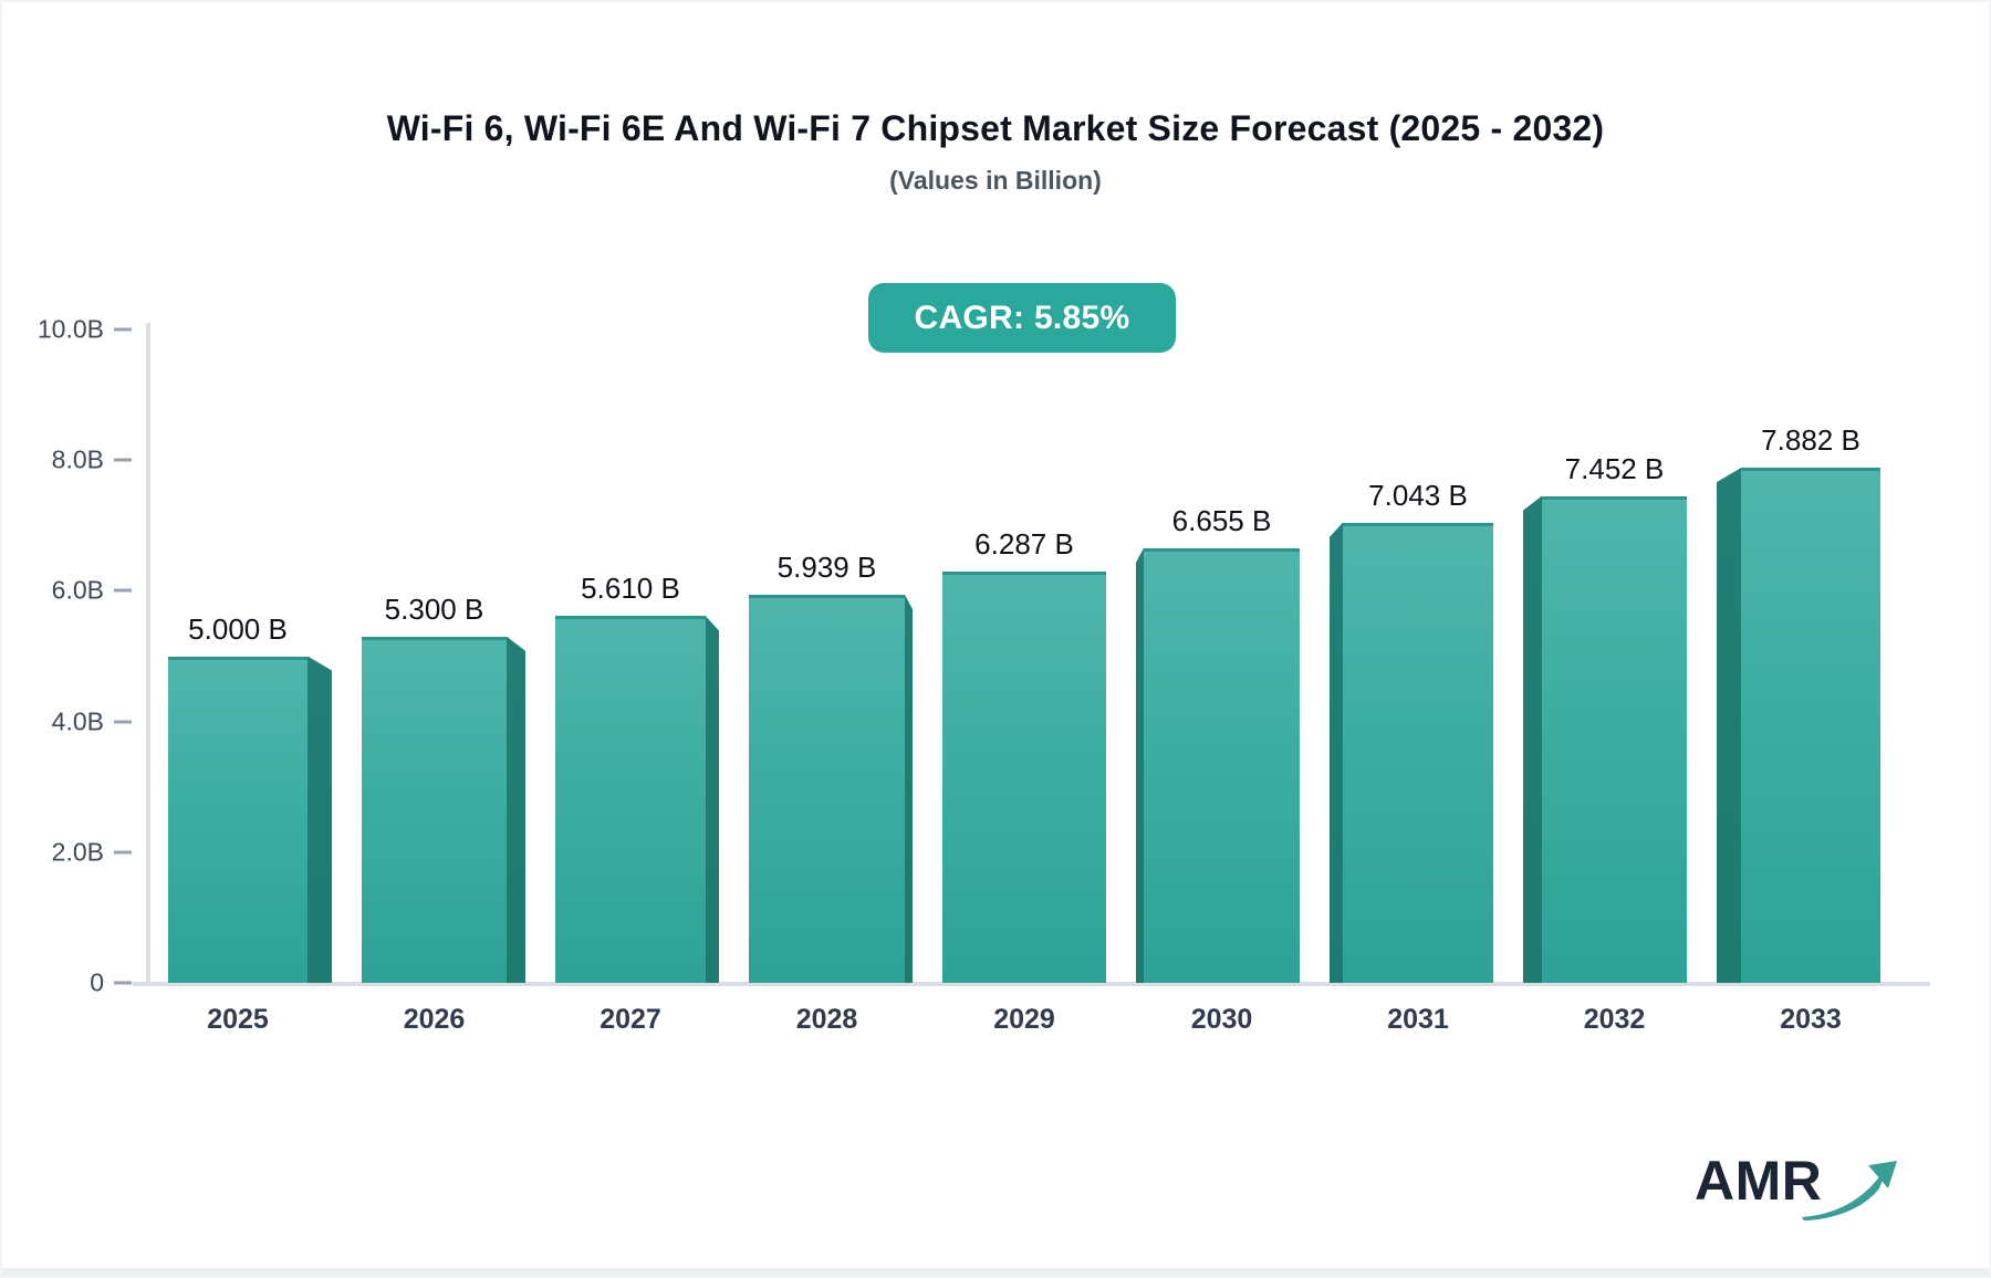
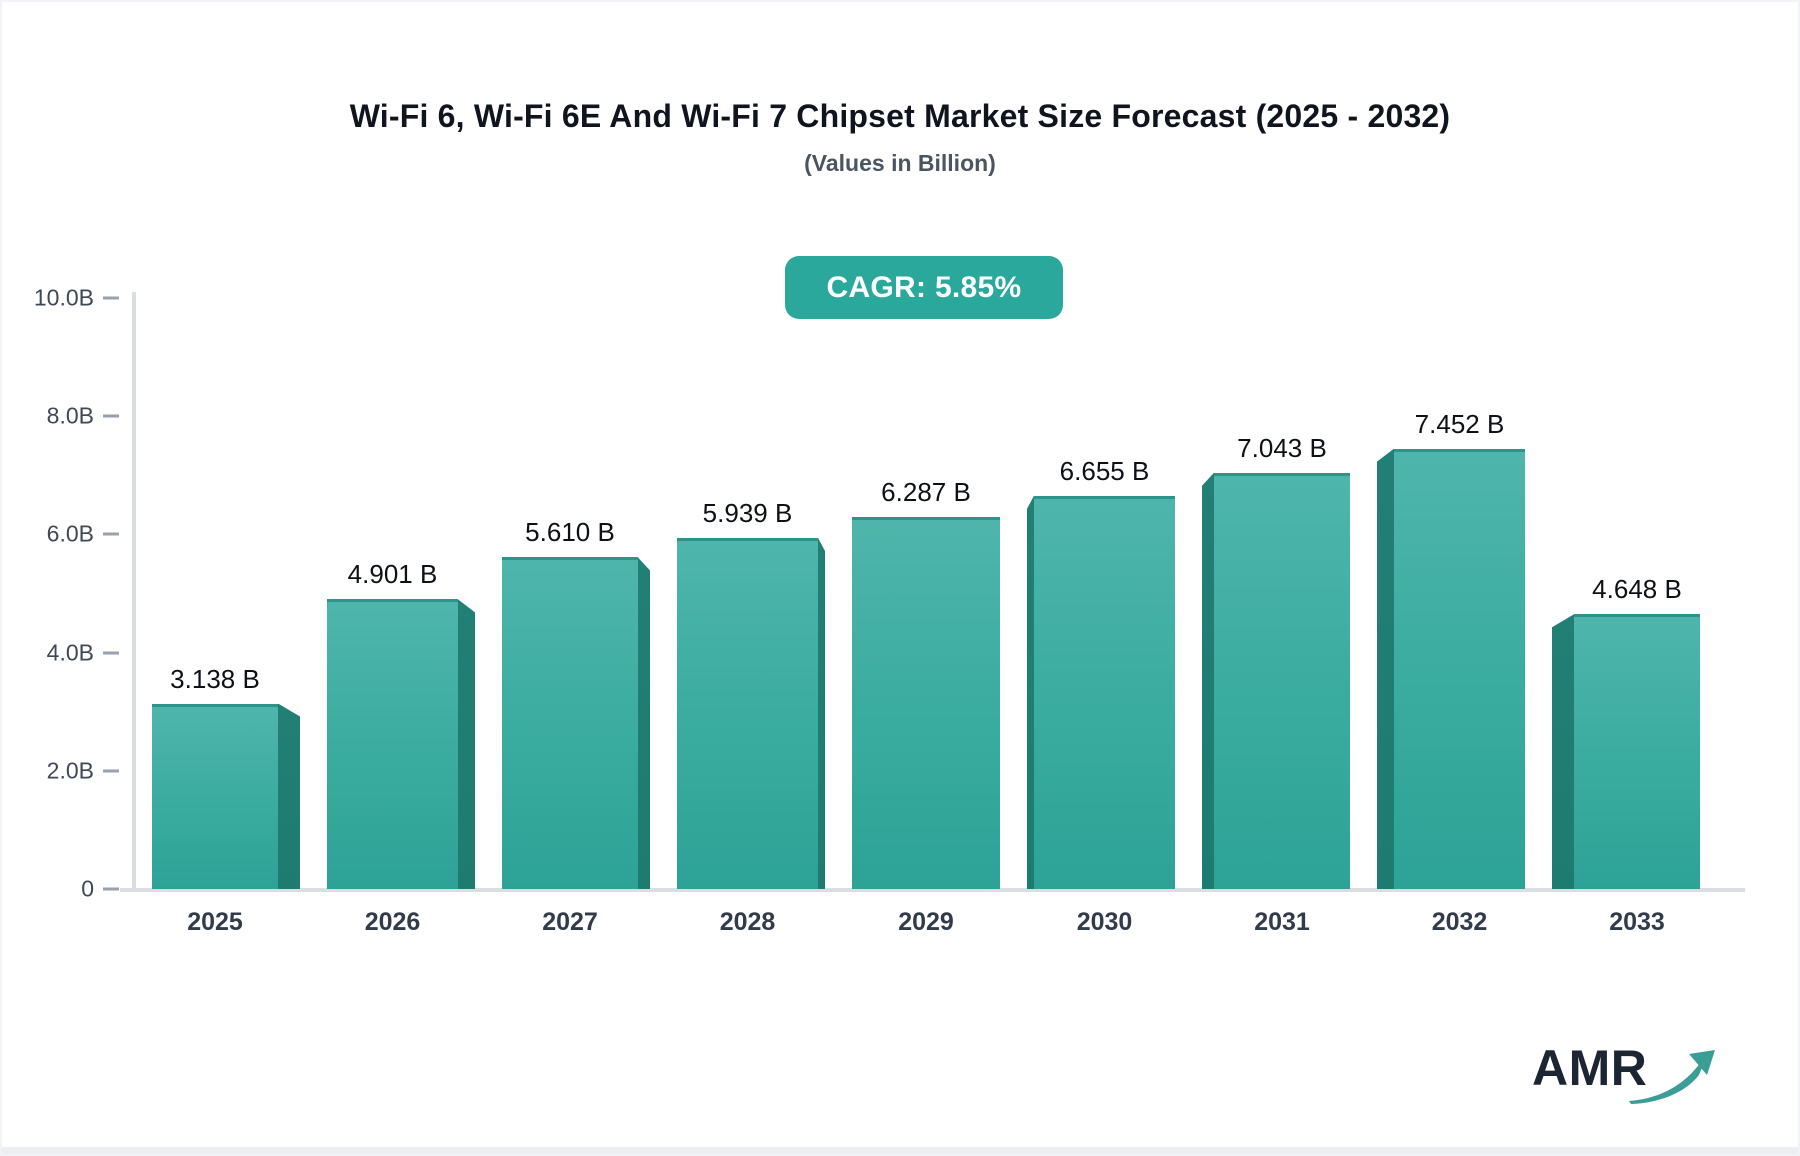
2025: 5.000 -> 3.138
2026: 5.300 -> 4.901
2033: 7.882 -> 4.648
